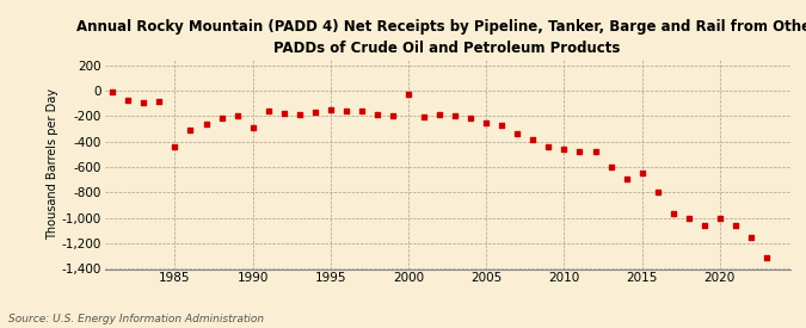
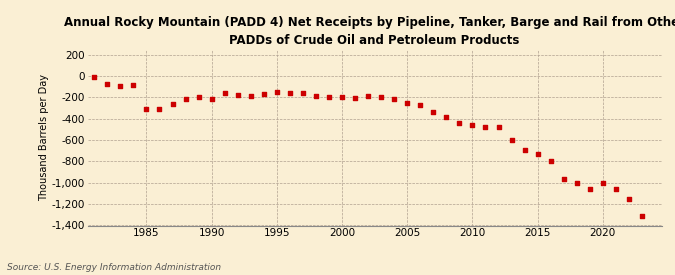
1985: -440 -> -310
1990: -290 -> -210
2000: -30 -> -200
2015: -650 -> -730
